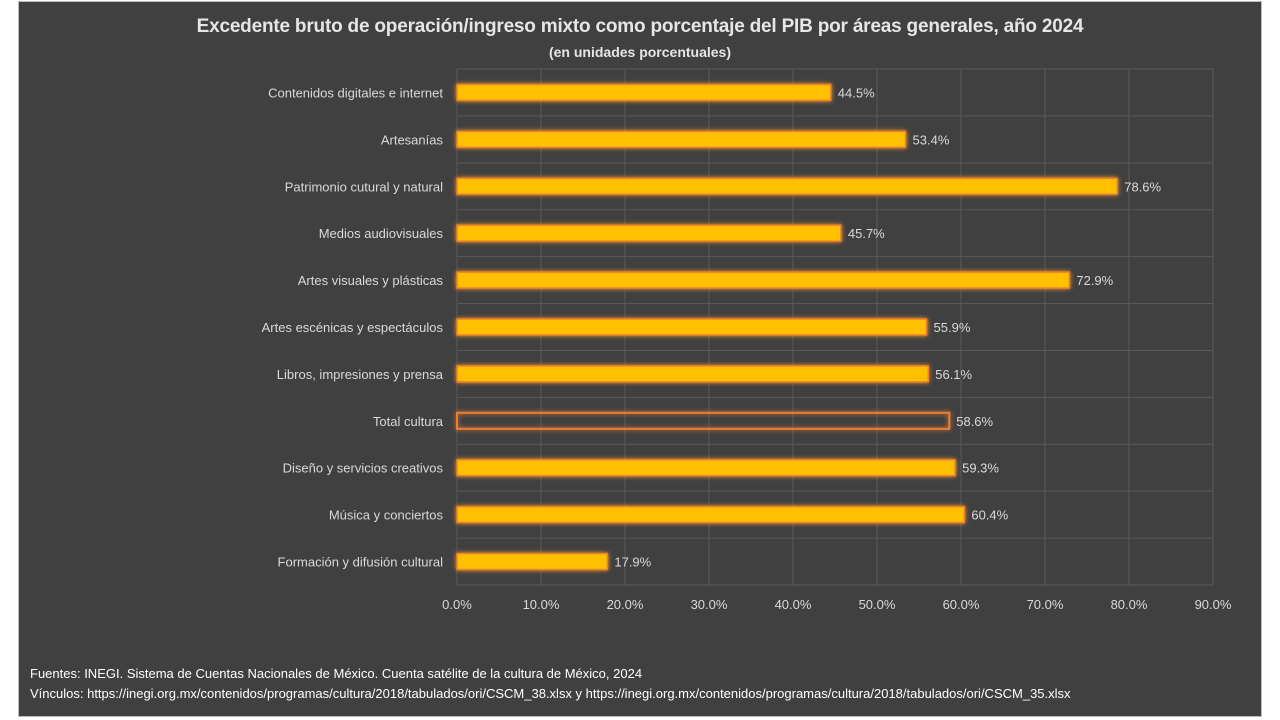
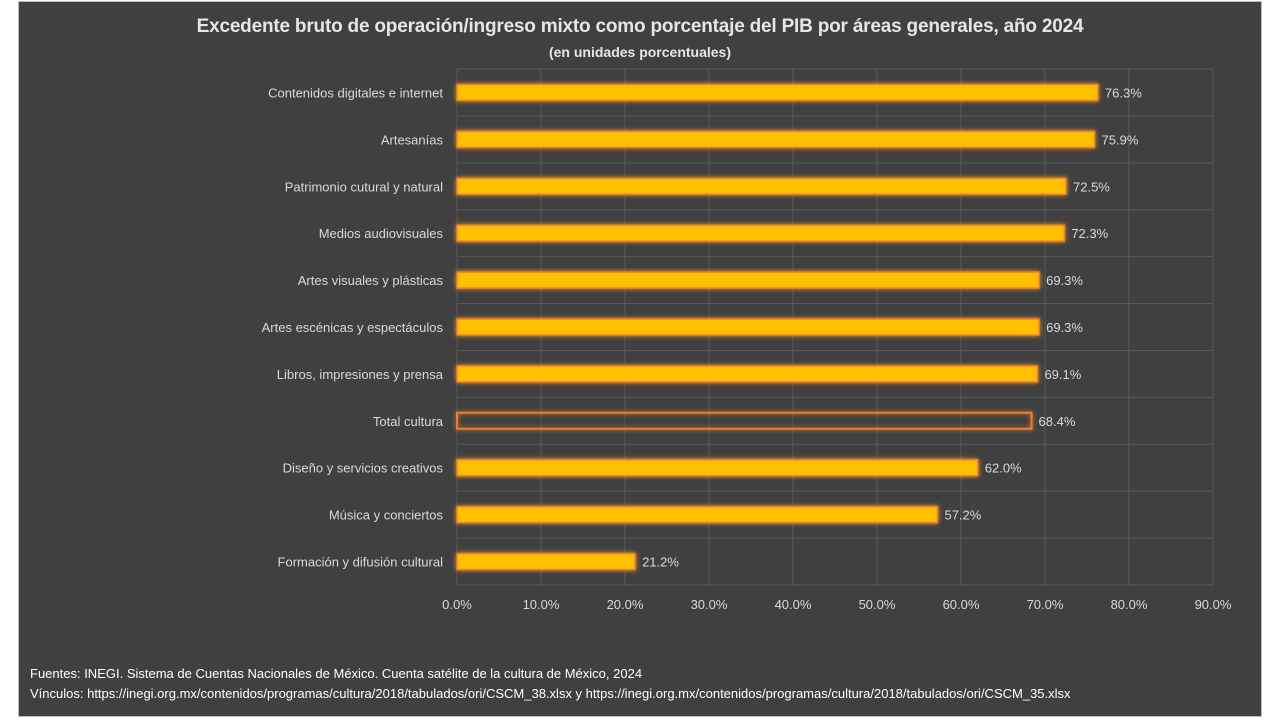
Contenidos digitales e internet: 44.5% -> 76.3%
Artesanías: 53.4% -> 75.9%
Patrimonio cutural y natural: 78.6% -> 72.5%
Medios audiovisuales: 45.7% -> 72.3%
Artes visuales y plásticas: 72.9% -> 69.3%
Artes escénicas y espectáculos: 55.9% -> 69.3%
Libros, impresiones y prensa: 56.1% -> 69.1%
Total cultura: 58.6% -> 68.4%
Diseño y servicios creativos: 59.3% -> 62.0%
Música y conciertos: 60.4% -> 57.2%
Formación y difusión cultural: 17.9% -> 21.2%
